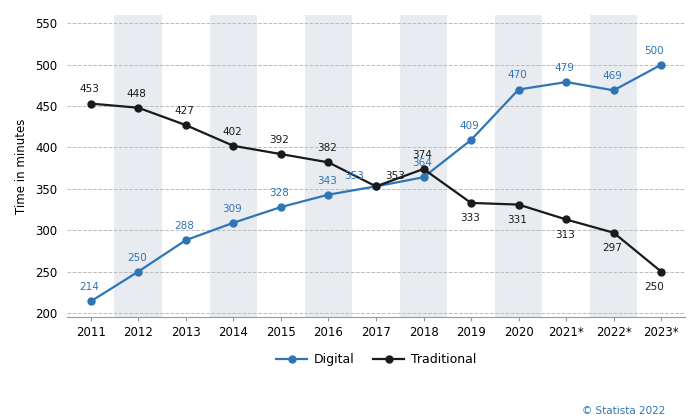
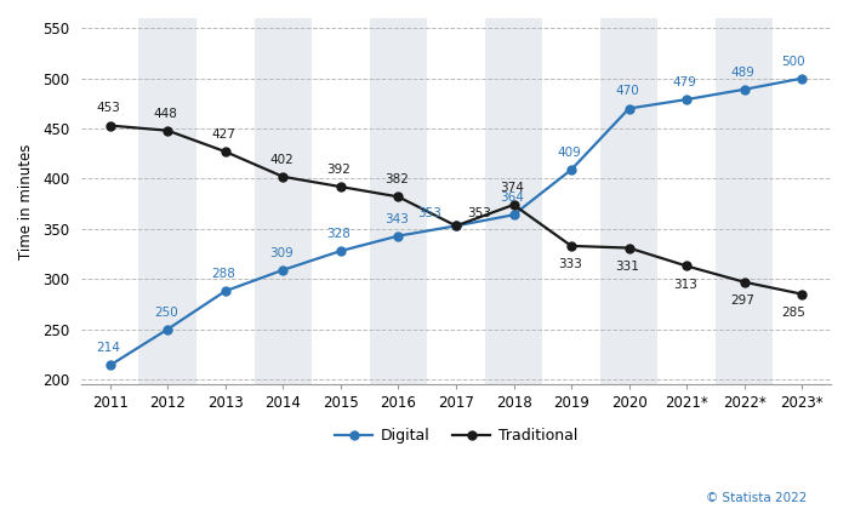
Digital/2022*: 469 -> 489
Traditional/2023*: 250 -> 285
